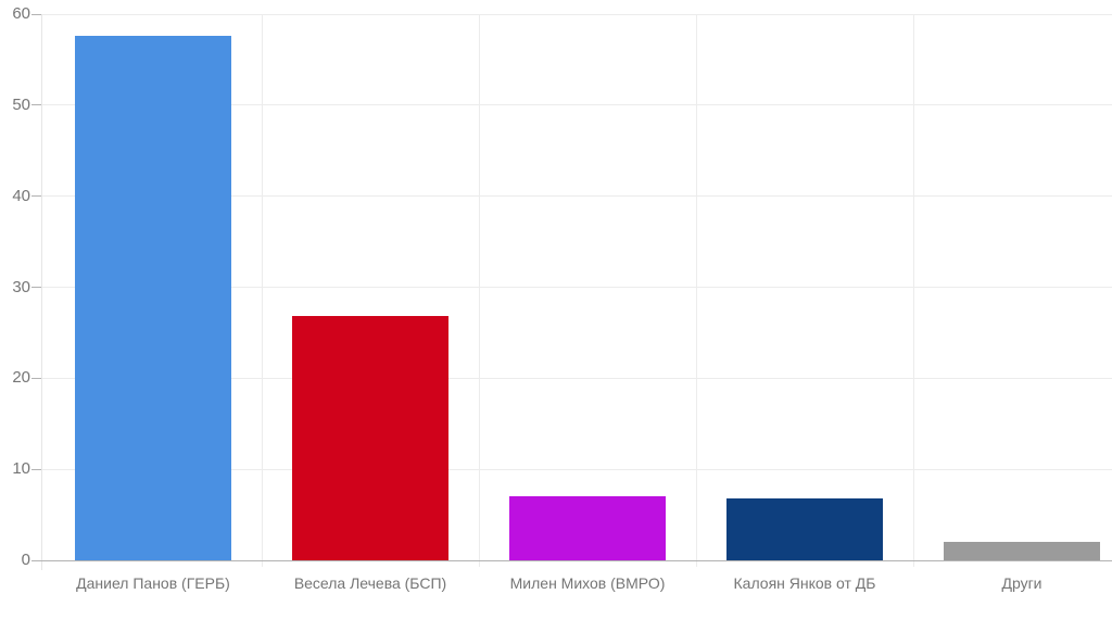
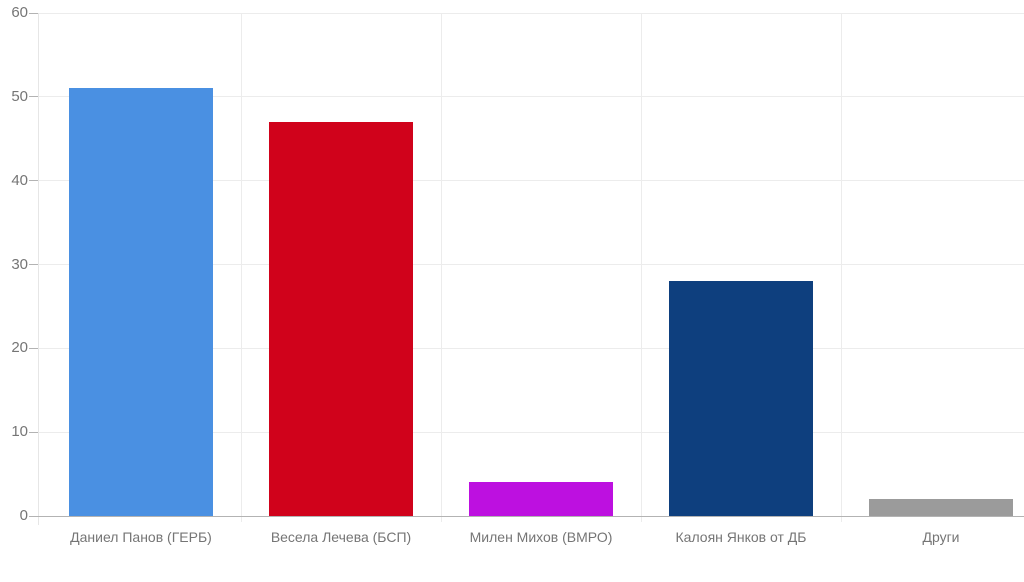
Даниел Панов (ГЕРБ): 58 -> 51
Весела Лечева (БСП): 27 -> 47
Милен Михов (ВМРО): 7 -> 4
Калоян Янков от ДБ: 7 -> 28
